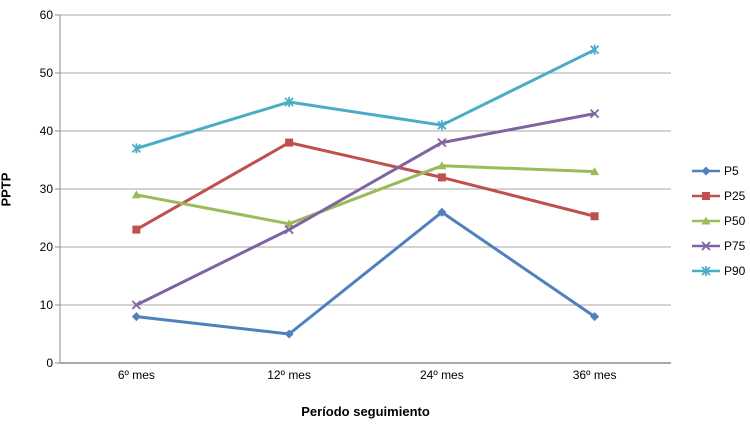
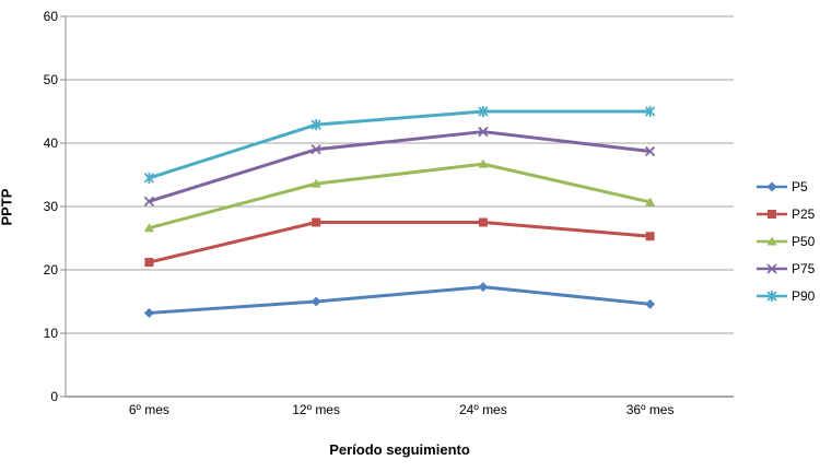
P5/6º mes: 8 -> 13
P25/6º mes: 23 -> 21
P50/6º mes: 29 -> 27
P75/6º mes: 10 -> 31
P90/6º mes: 37 -> 34
P5/12º mes: 5 -> 15
P25/12º mes: 38 -> 28
P50/12º mes: 24 -> 34
P75/12º mes: 23 -> 39
P90/12º mes: 45 -> 43
P5/24º mes: 26 -> 17
P25/24º mes: 32 -> 28
P50/24º mes: 34 -> 37
P75/24º mes: 38 -> 42
P90/24º mes: 41 -> 45
P5/36º mes: 8 -> 15
P50/36º mes: 33 -> 31
P75/36º mes: 43 -> 39
P90/36º mes: 54 -> 45
